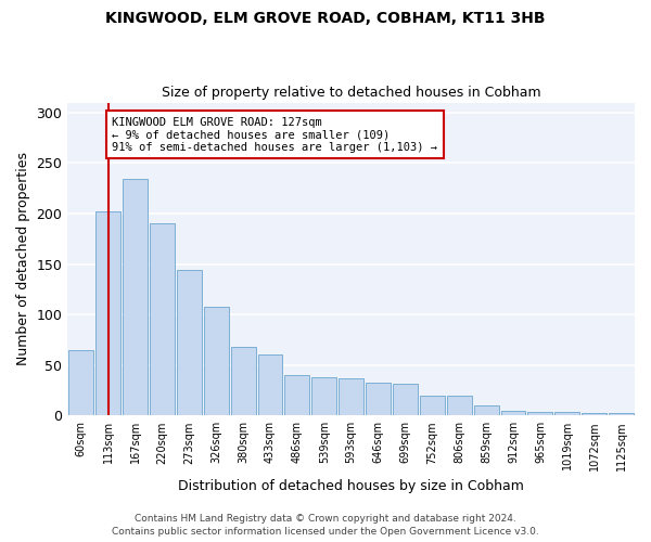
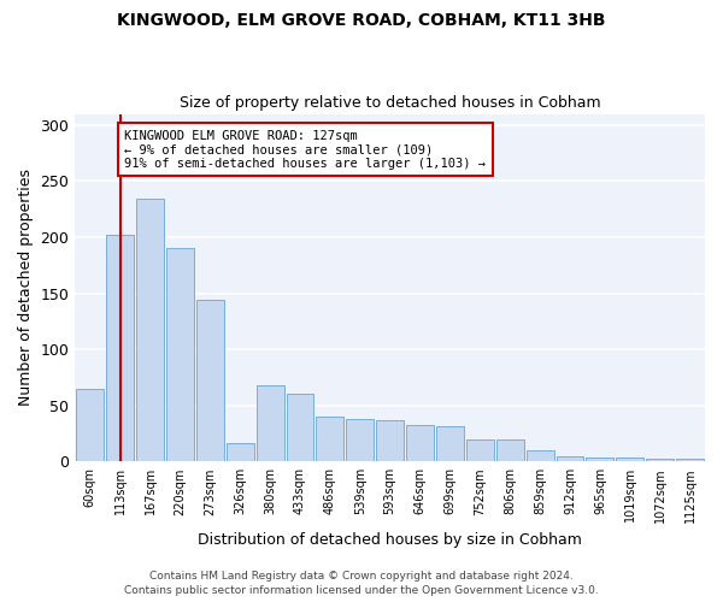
326sqm: 108 -> 16
